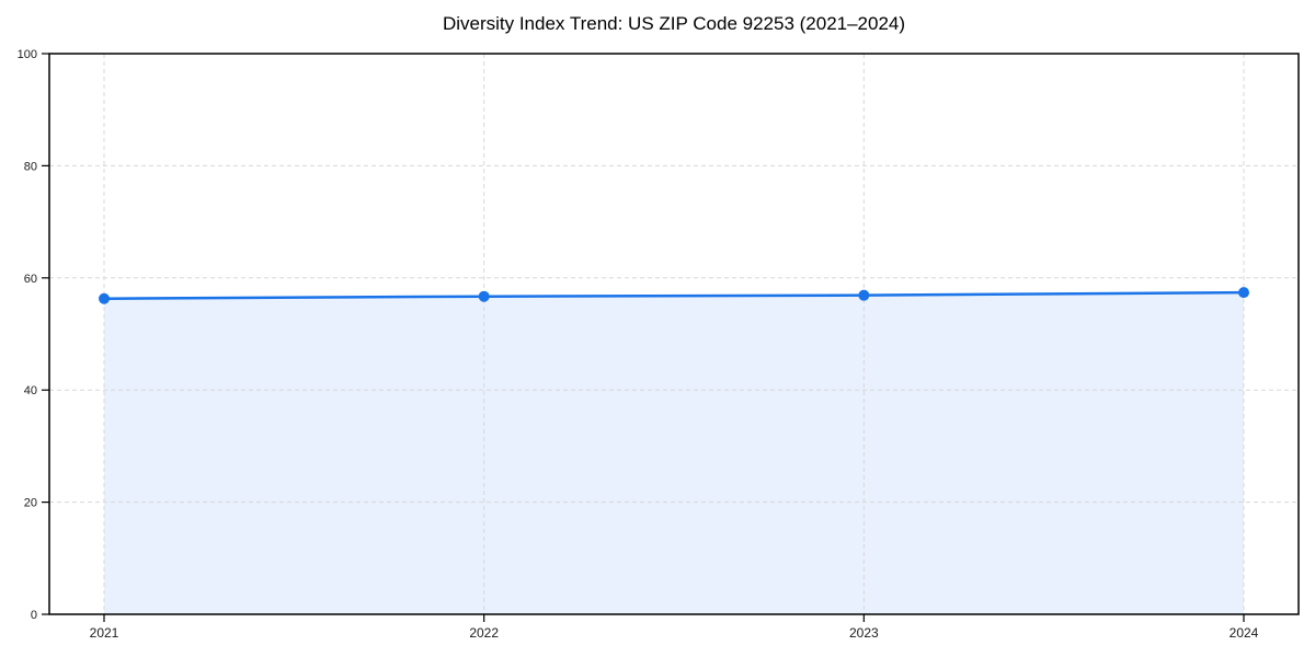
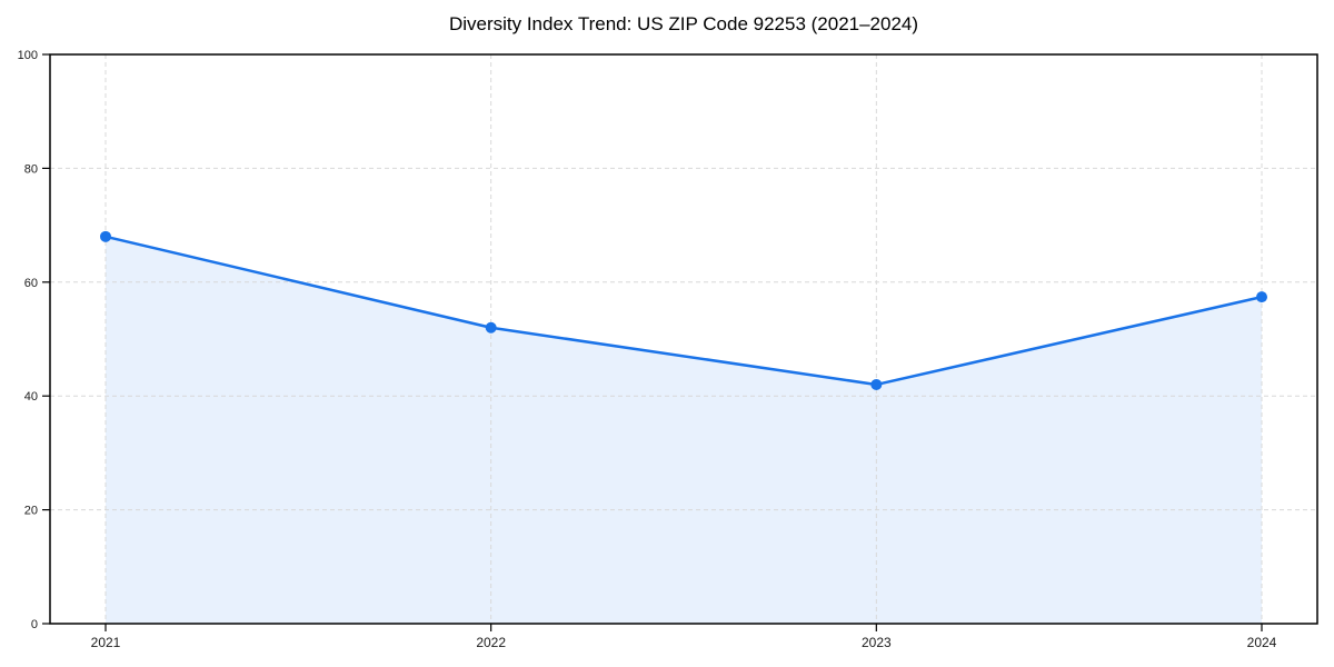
2021: 56 -> 68
2022: 57 -> 52
2023: 57 -> 42
